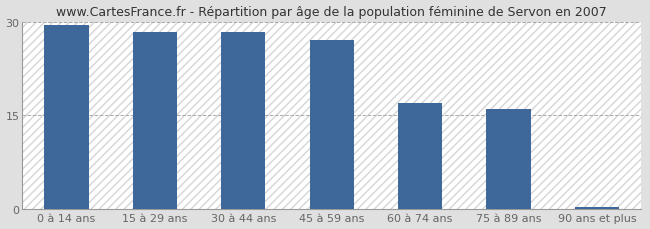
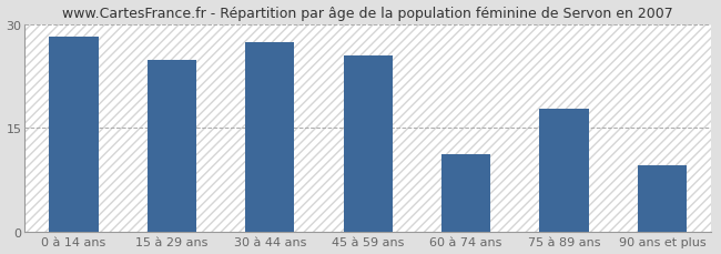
0 à 14 ans: 29.5 -> 28.2
15 à 29 ans: 28.3 -> 24.8
30 à 44 ans: 28.3 -> 27.4
45 à 59 ans: 27.0 -> 25.4
60 à 74 ans: 17.0 -> 11.2
75 à 89 ans: 16.0 -> 17.8
90 ans et plus: 0.3 -> 9.6
